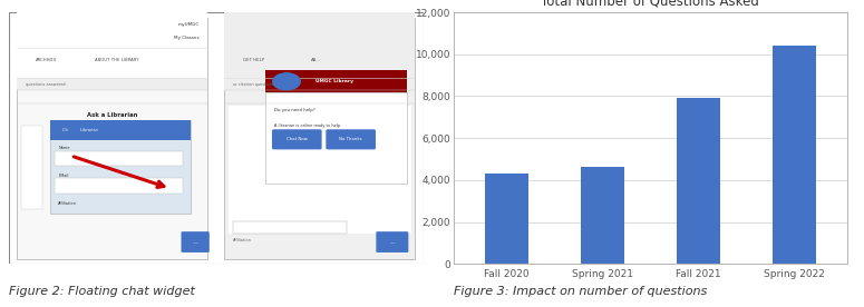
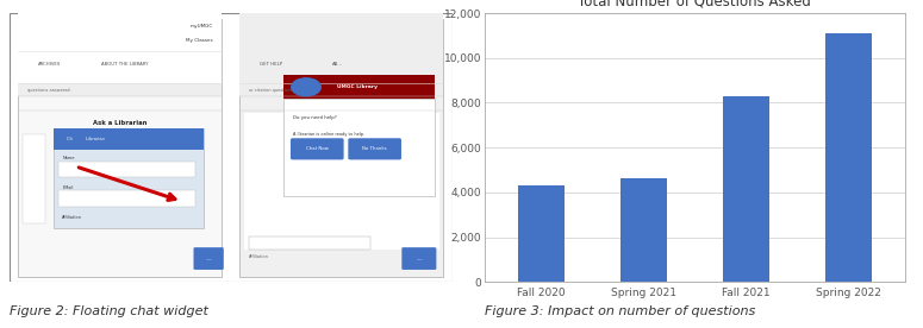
Fall 2021: 7,900 -> 8,300
Spring 2022: 10,400 -> 11,100
